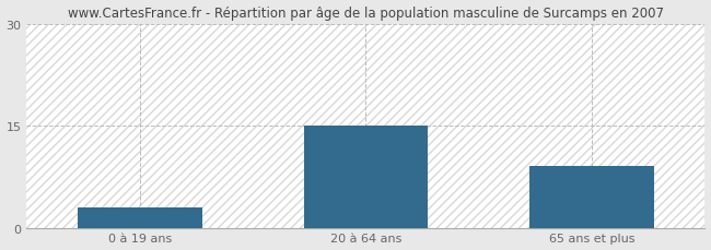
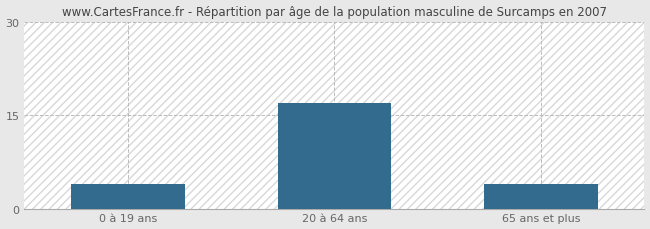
0 à 19 ans: 3 -> 4
20 à 64 ans: 15 -> 17
65 ans et plus: 9 -> 4
